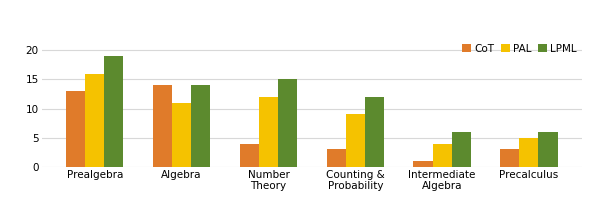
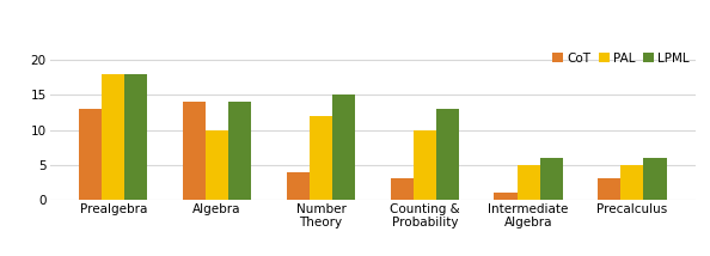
PAL/Prealgebra: 16 -> 18
LPML/Prealgebra: 19 -> 18
PAL/Algebra: 11 -> 10
PAL/Counting & Probability: 9 -> 10
LPML/Counting & Probability: 12 -> 13
PAL/Intermediate Algebra: 4 -> 5
